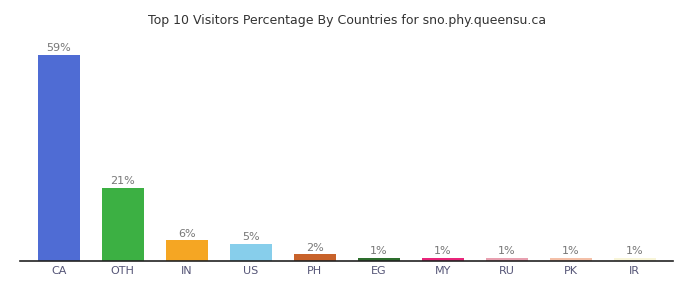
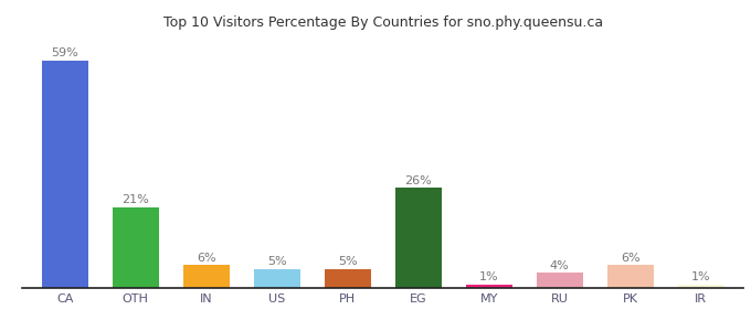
PH: 2% -> 5%
EG: 1% -> 26%
RU: 1% -> 4%
PK: 1% -> 6%
